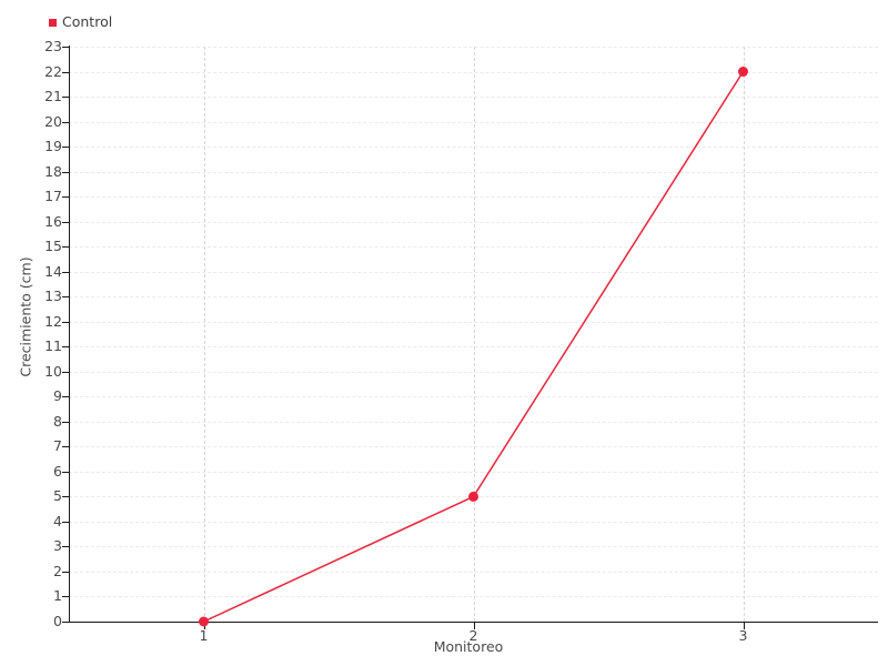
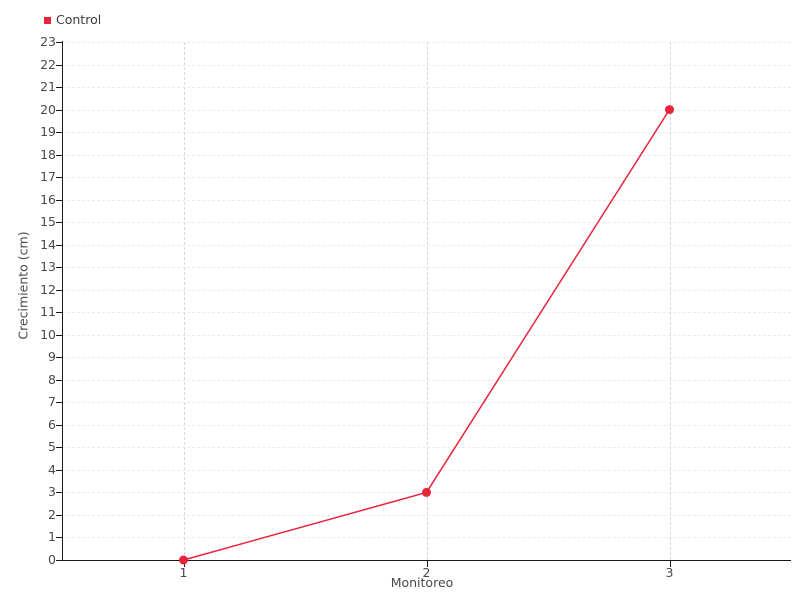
2: 5 -> 3
3: 22 -> 20
